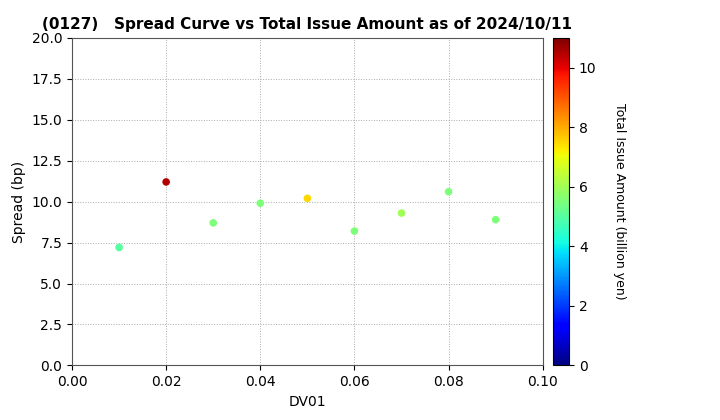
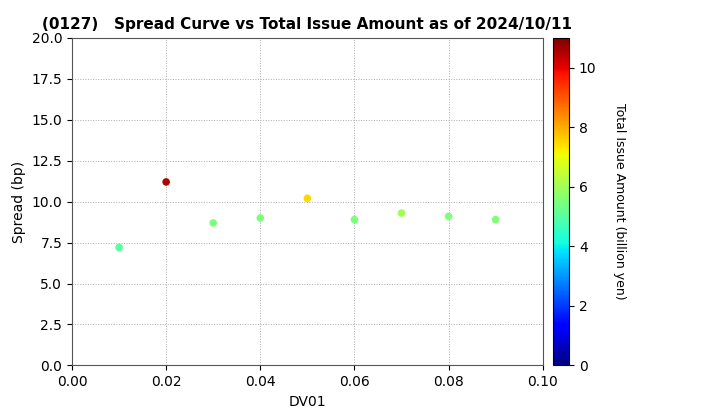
0.04: 9.9 -> 9.0
0.06: 8.2 -> 8.9
0.08: 10.6 -> 9.1
